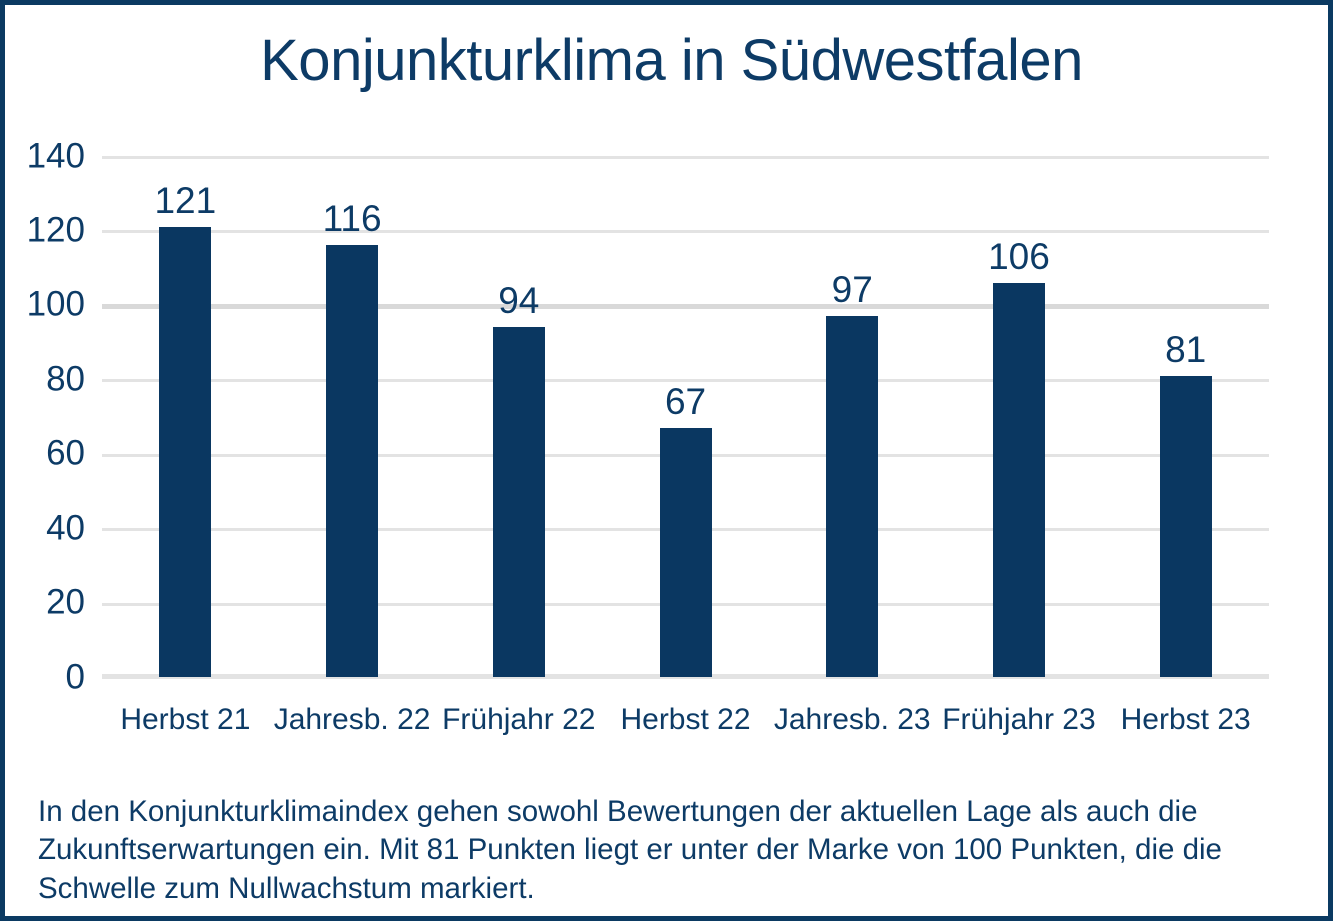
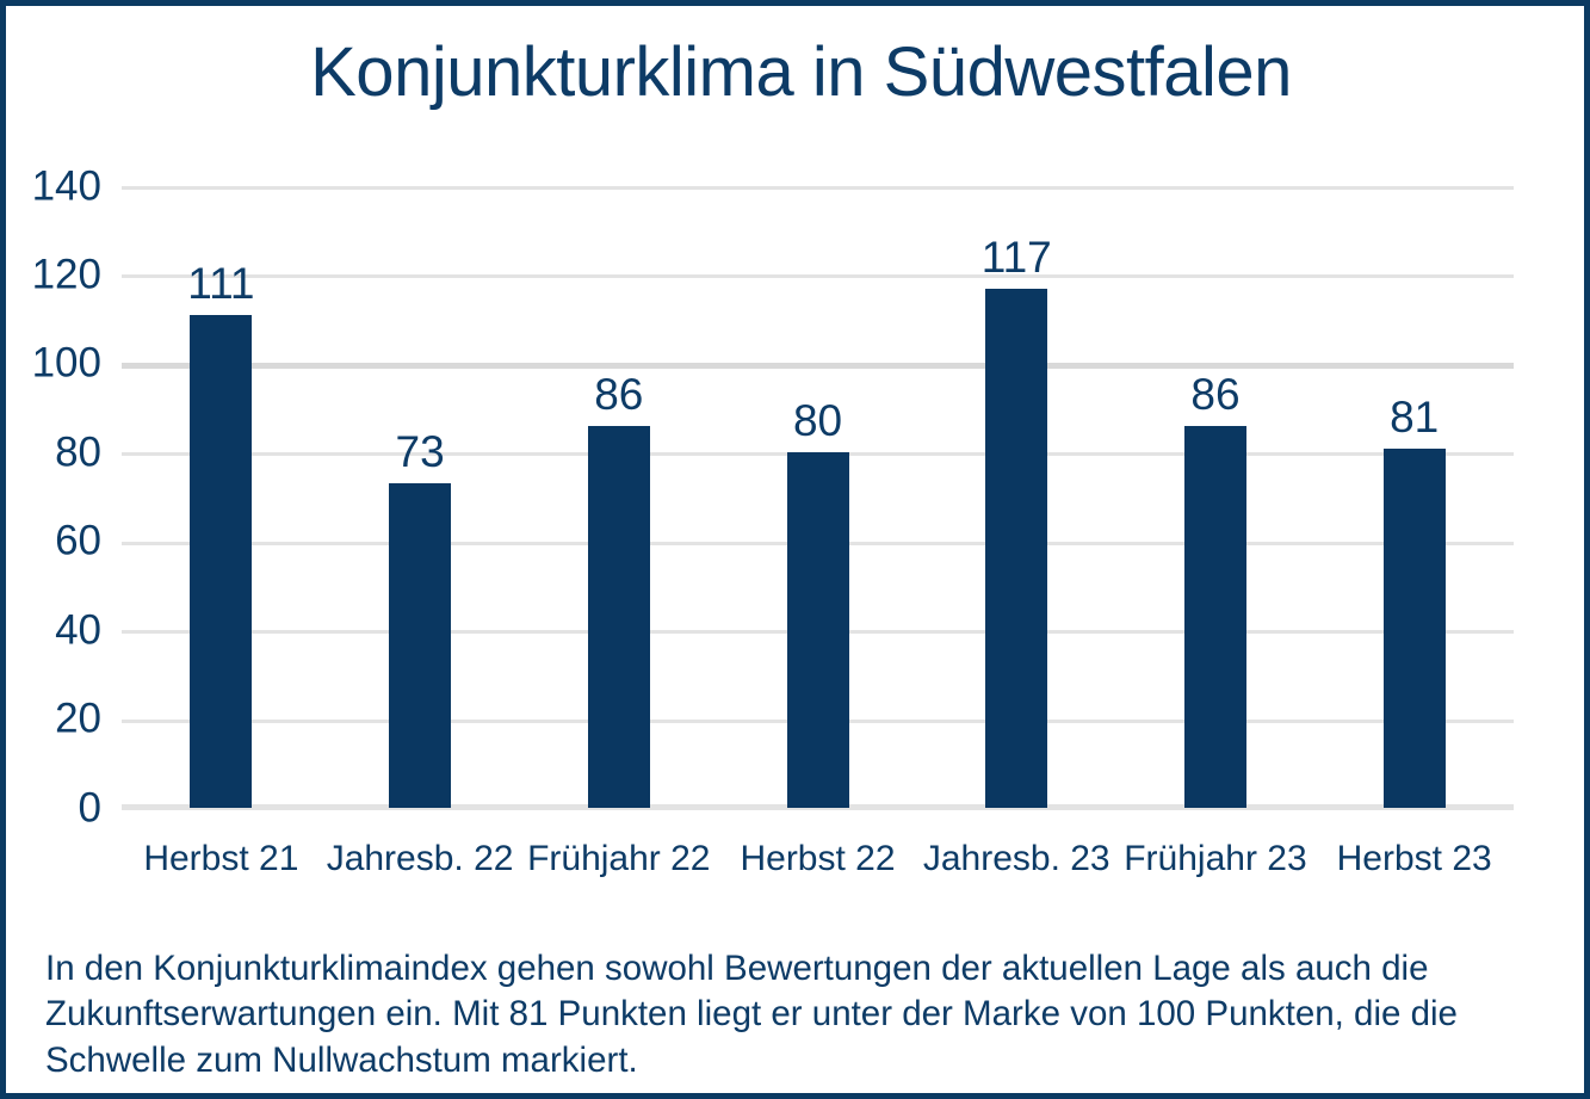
Herbst 21: 121 -> 111
Jahresb. 22: 116 -> 73
Frühjahr 22: 94 -> 86
Herbst 22: 67 -> 80
Jahresb. 23: 97 -> 117
Frühjahr 23: 106 -> 86
